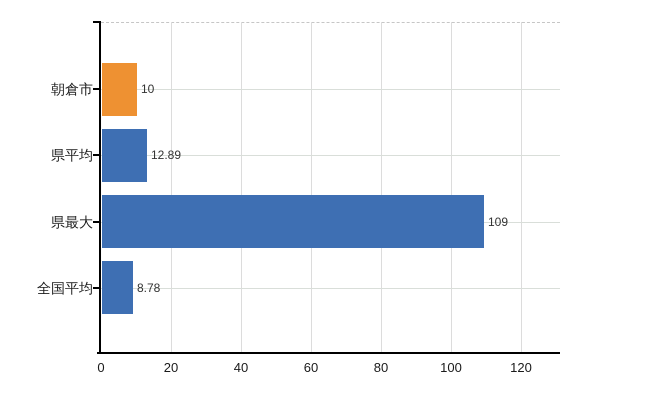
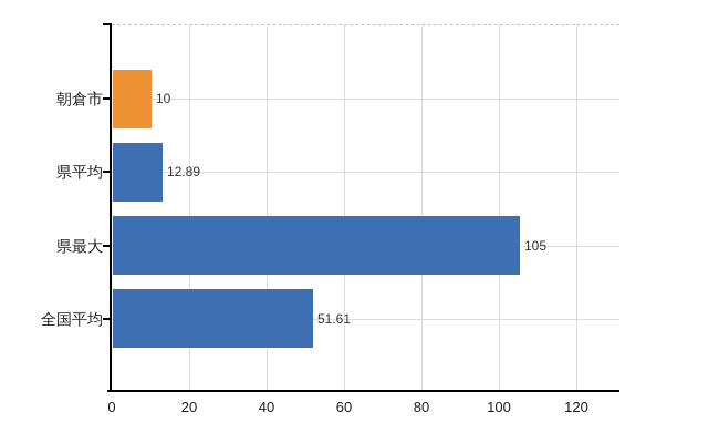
県最大: 109 -> 105
全国平均: 8.78 -> 51.61
